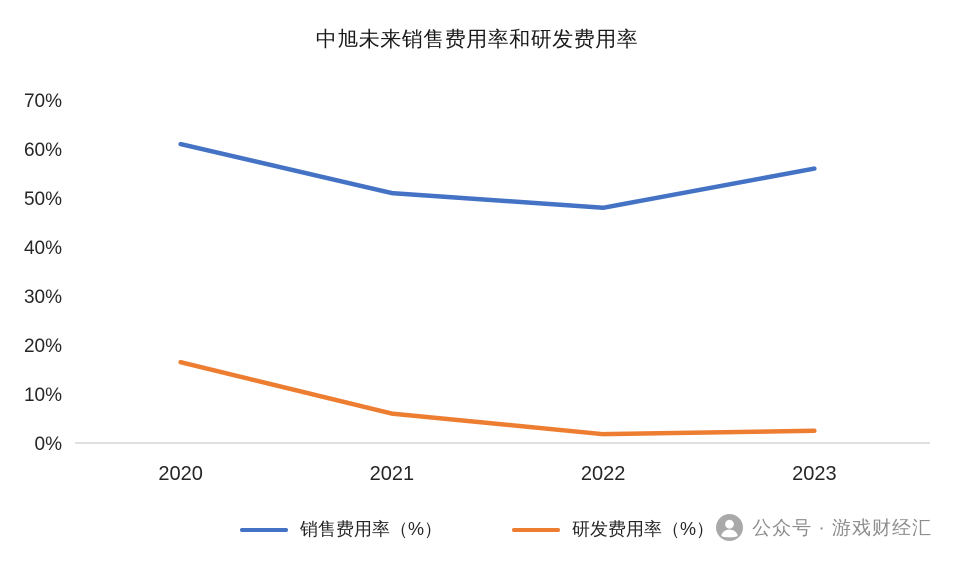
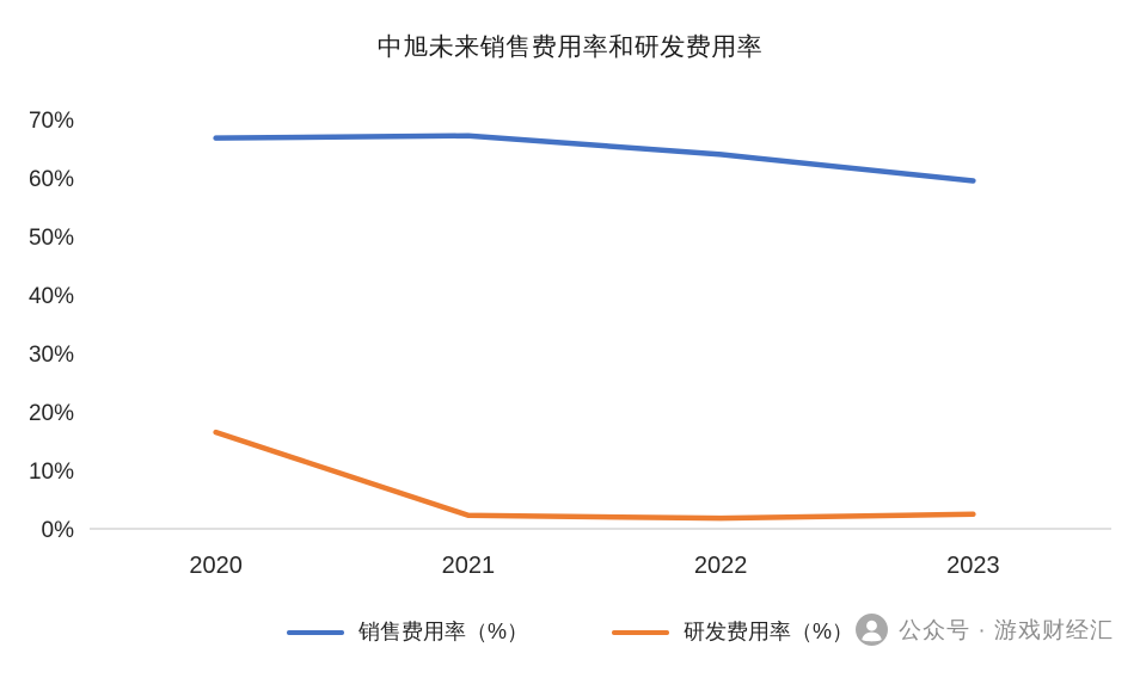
销售费用率（%）/2020: 61% -> 67%
销售费用率（%）/2021: 51% -> 67%
研发费用率（%）/2021: 6% -> 2%
销售费用率（%）/2022: 48% -> 64%
销售费用率（%）/2023: 56% -> 60%
